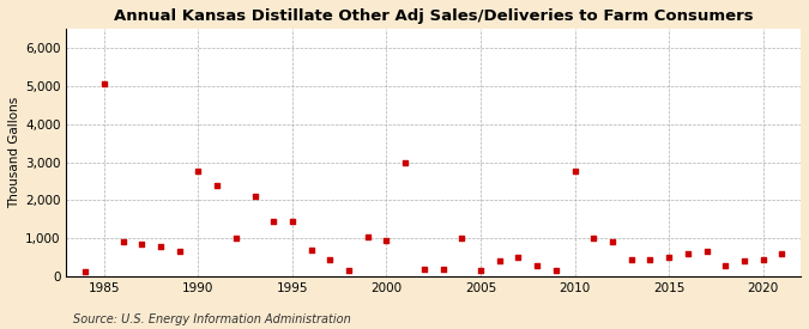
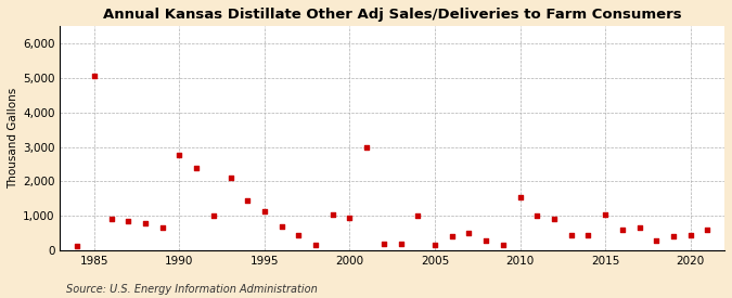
1995: 1,450 -> 1,150
2010: 2,750 -> 1,550
2015: 500 -> 1,050
